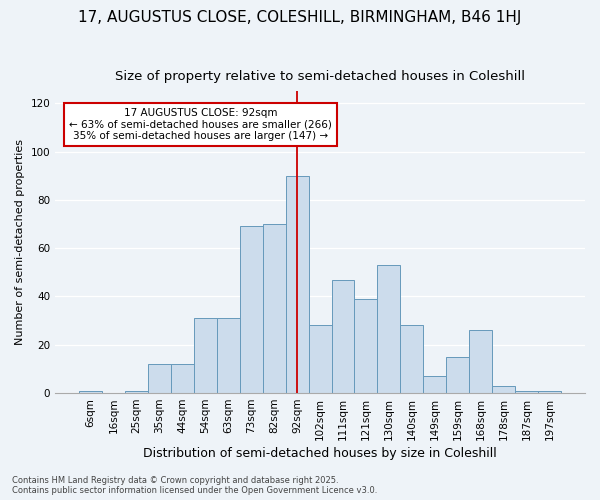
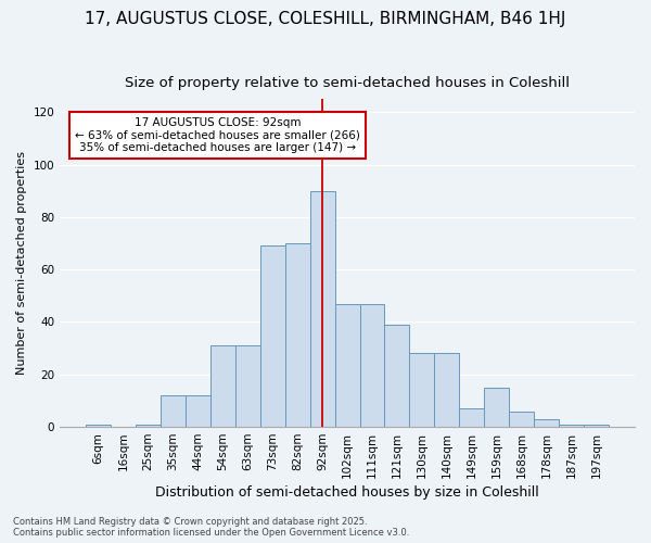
102sqm: 28 -> 47
130sqm: 53 -> 28
168sqm: 26 -> 6
